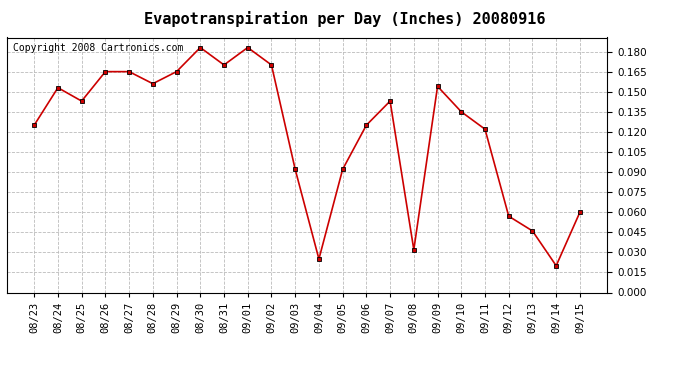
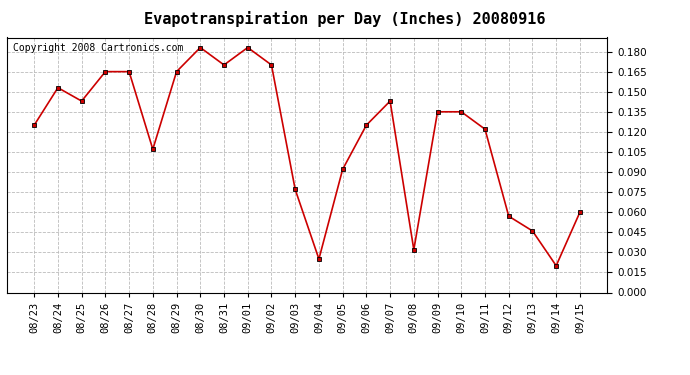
08/28: 0.156 -> 0.107
09/03: 0.092 -> 0.077
09/09: 0.154 -> 0.135
